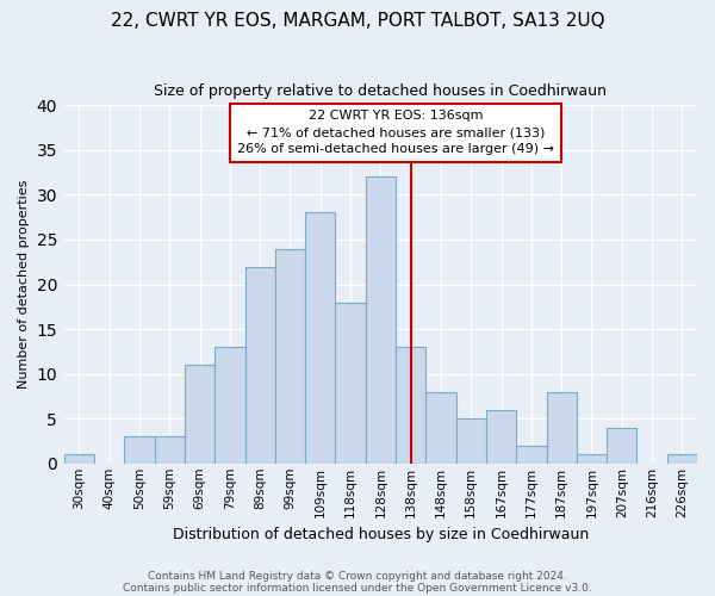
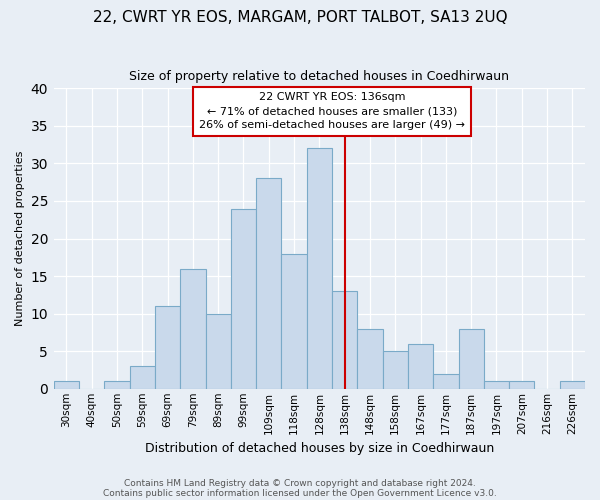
50sqm: 3 -> 1
79sqm: 13 -> 16
89sqm: 22 -> 10
207sqm: 4 -> 1
